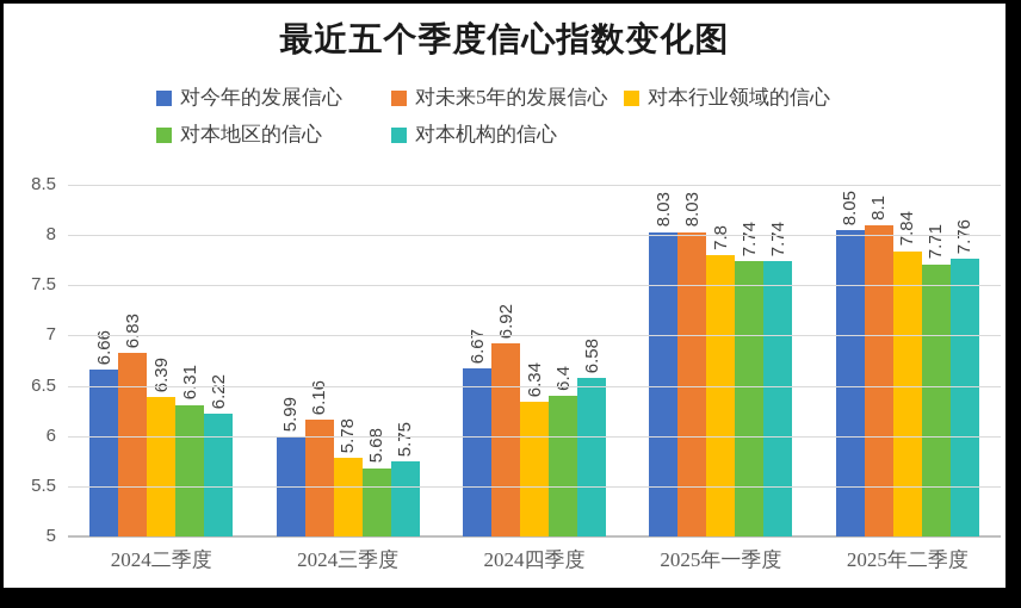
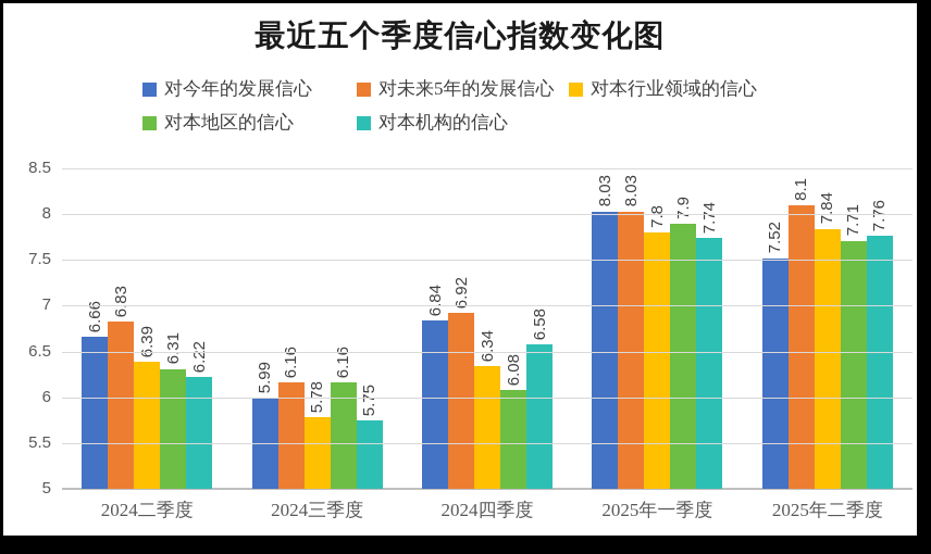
对本地区的信心/2024三季度: 5.68 -> 6.16
对今年的发展信心/2024四季度: 6.67 -> 6.84
对本地区的信心/2024四季度: 6.4 -> 6.08
对本地区的信心/2025年一季度: 7.74 -> 7.9
对今年的发展信心/2025年二季度: 8.05 -> 7.52
